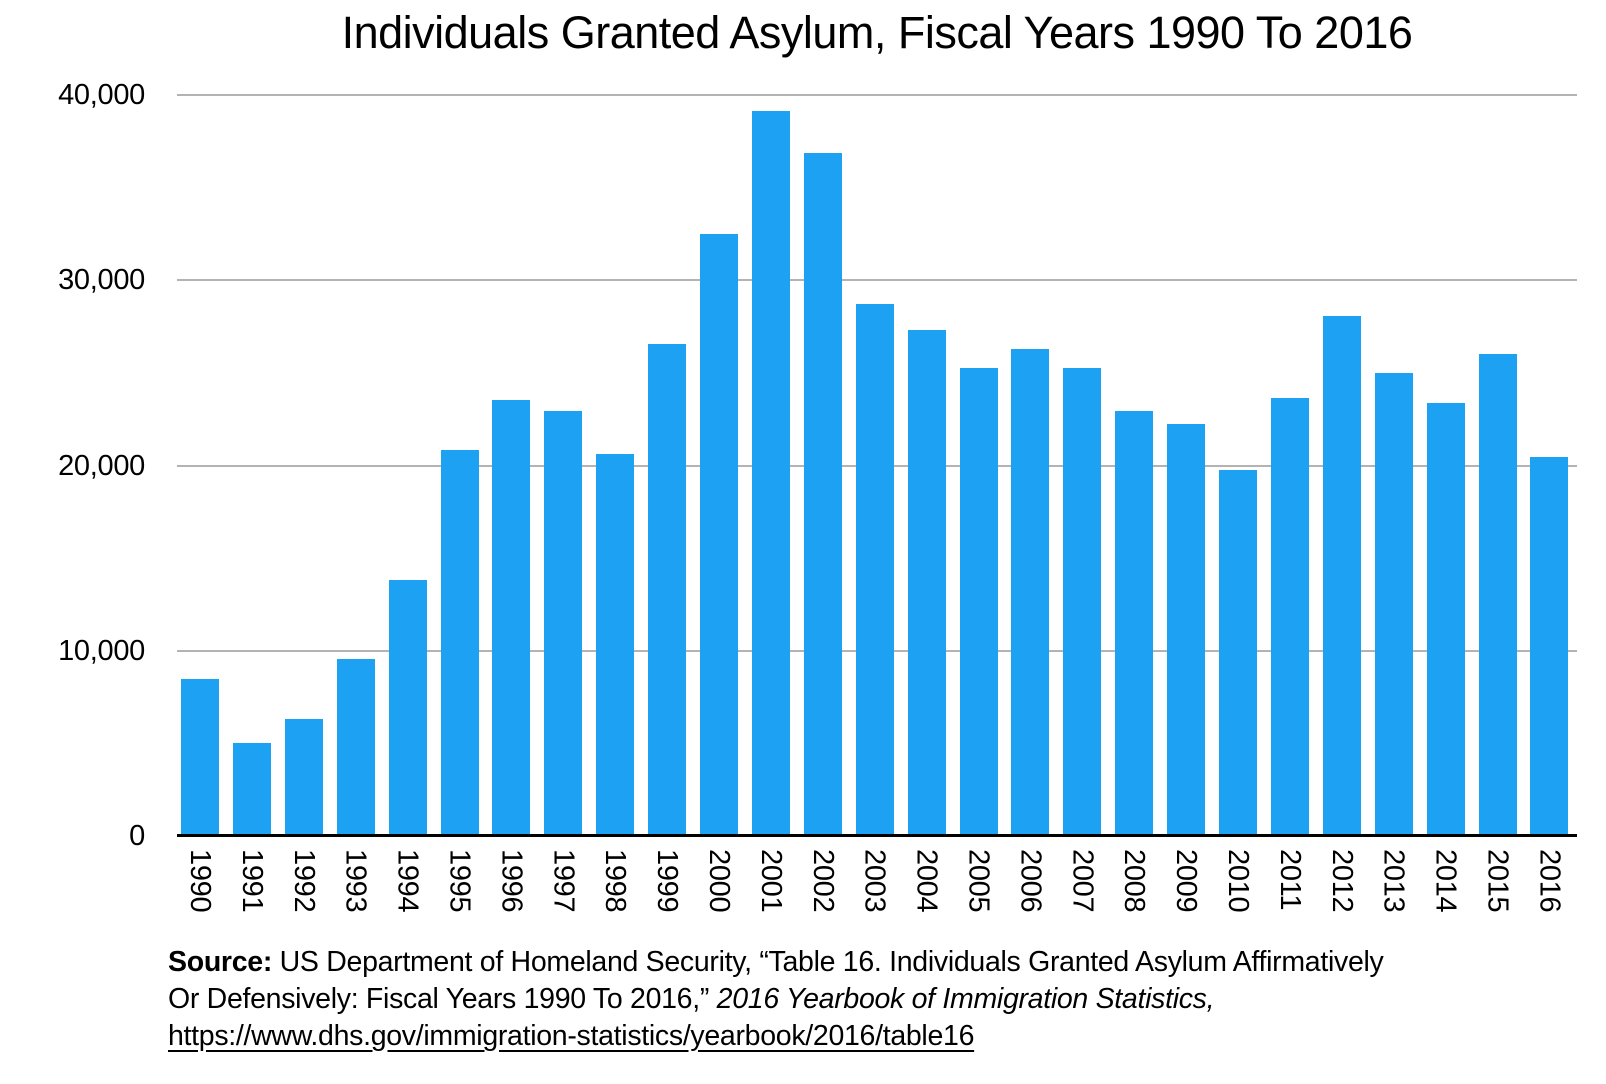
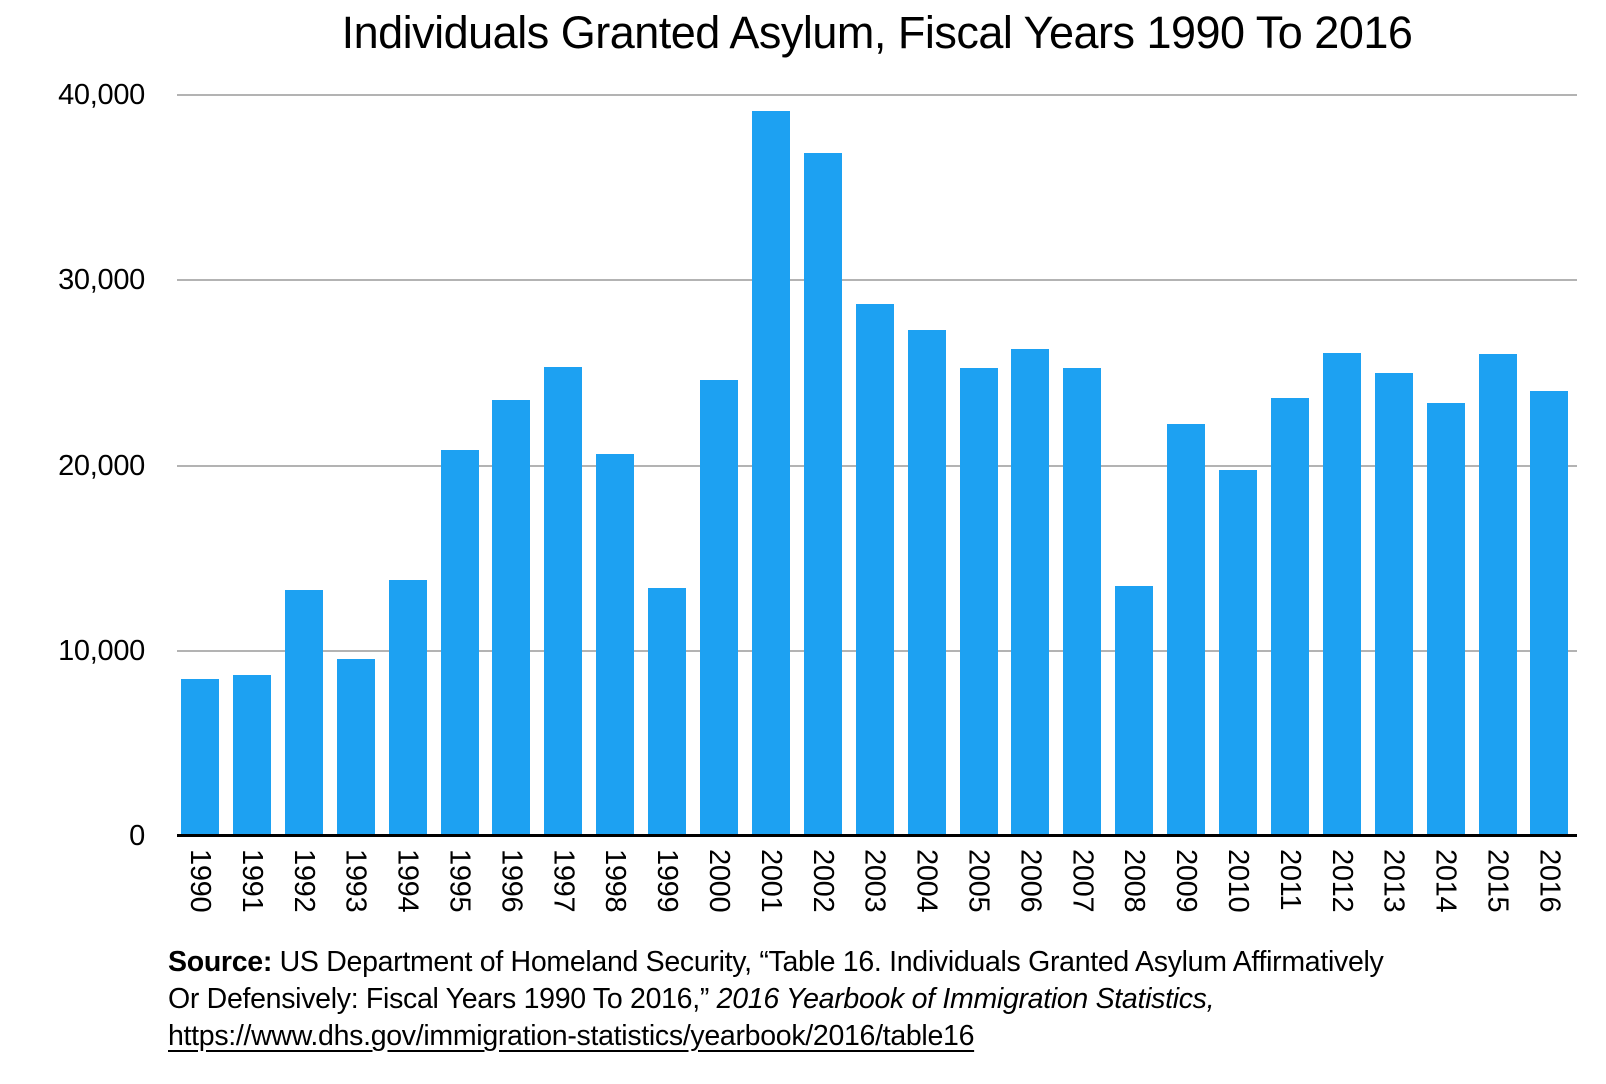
1991: 5000 -> 8700
1992: 6300 -> 13300
1997: 22900 -> 25300
1999: 26600 -> 13400
2000: 32500 -> 24600
2008: 22900 -> 13500
2012: 28000 -> 26100
2016: 20500 -> 24000
